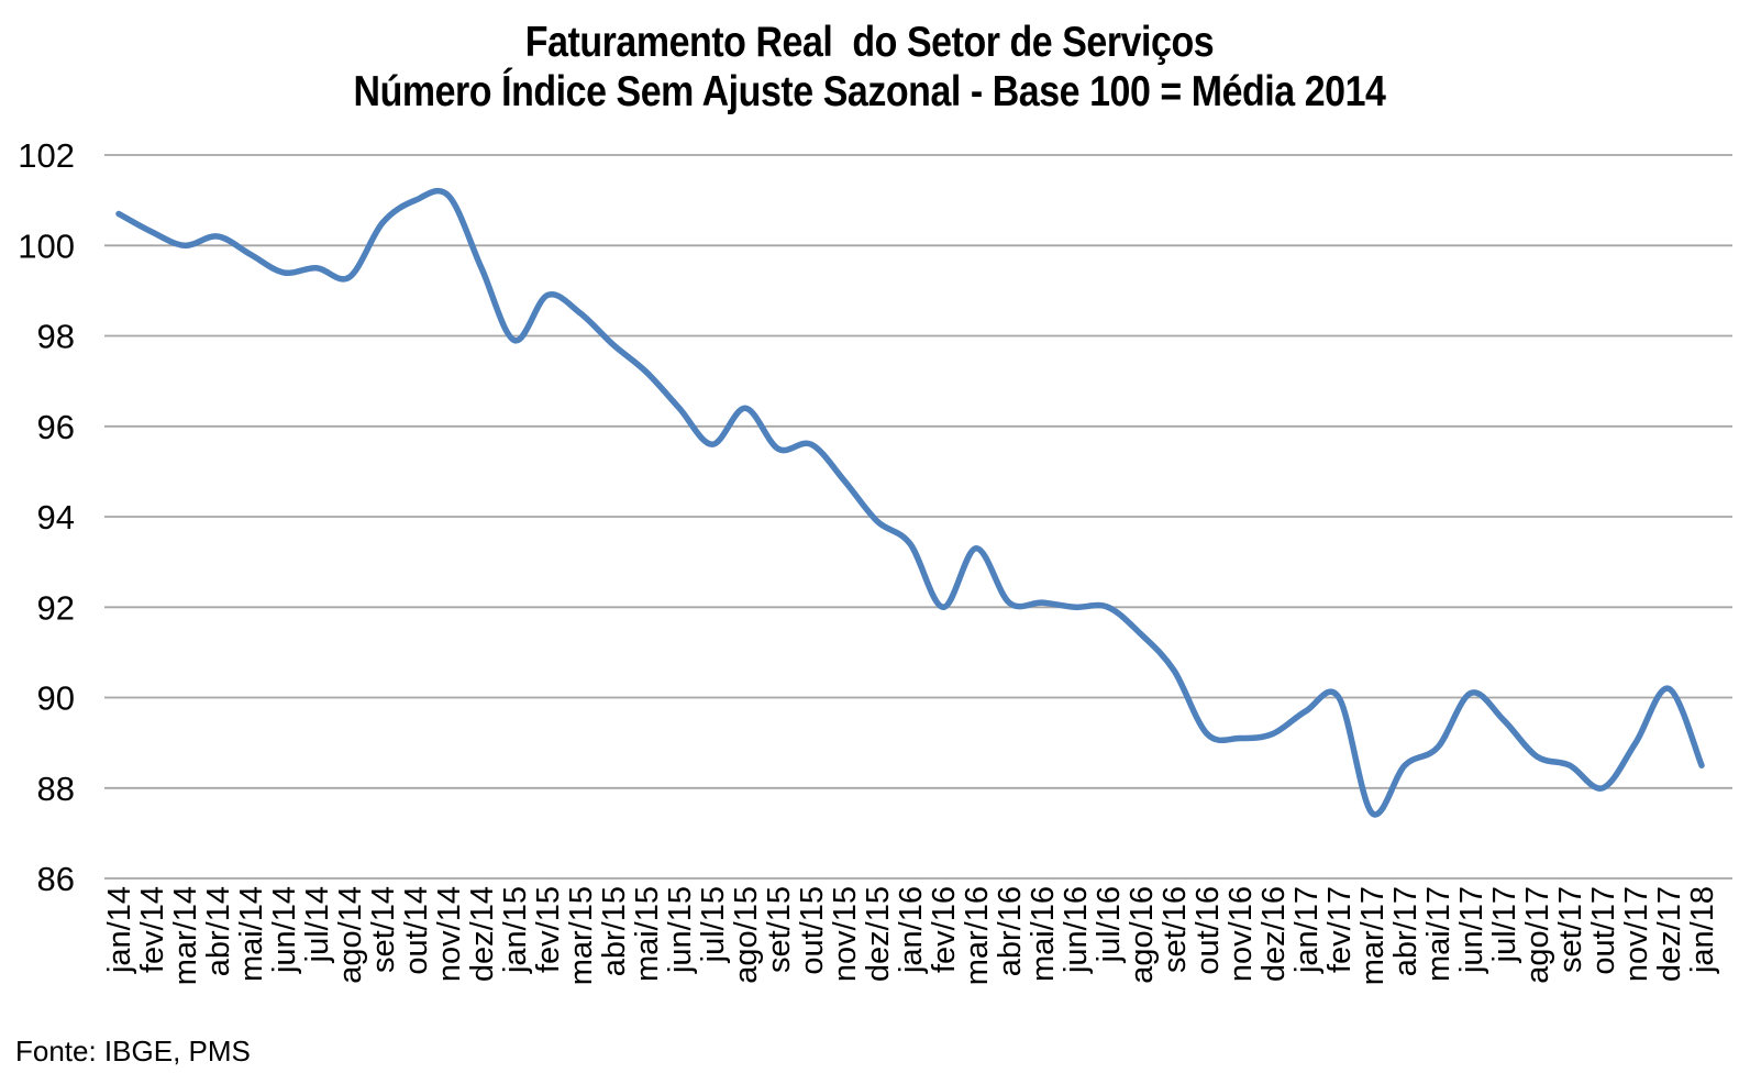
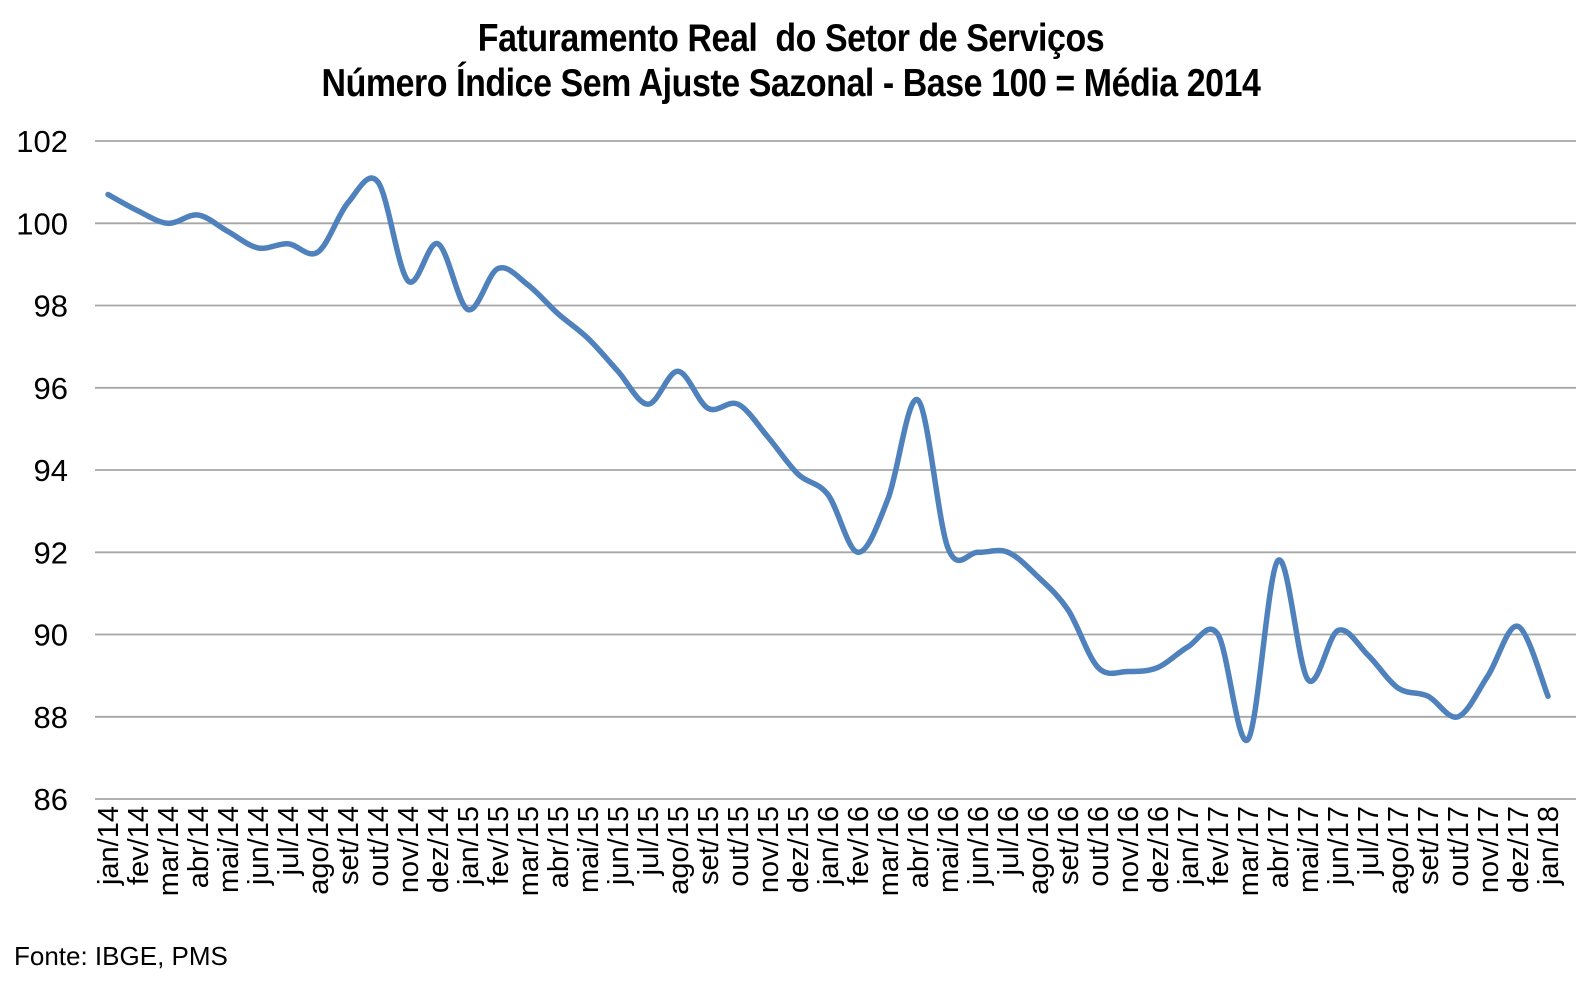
nov/14: 101.1 -> 98.6
abr/16: 92.1 -> 95.7
abr/17: 88.5 -> 91.8
